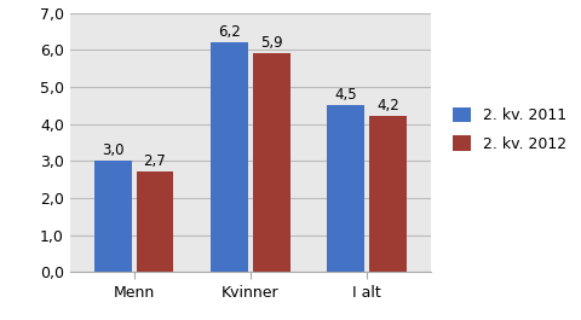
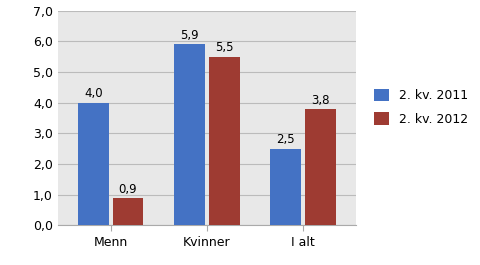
2. kv. 2011/Menn: 3,0 -> 4,0
2. kv. 2012/Menn: 2,7 -> 0,9
2. kv. 2011/Kvinner: 6,2 -> 5,9
2. kv. 2012/Kvinner: 5,9 -> 5,5
2. kv. 2011/I alt: 4,5 -> 2,5
2. kv. 2012/I alt: 4,2 -> 3,8
